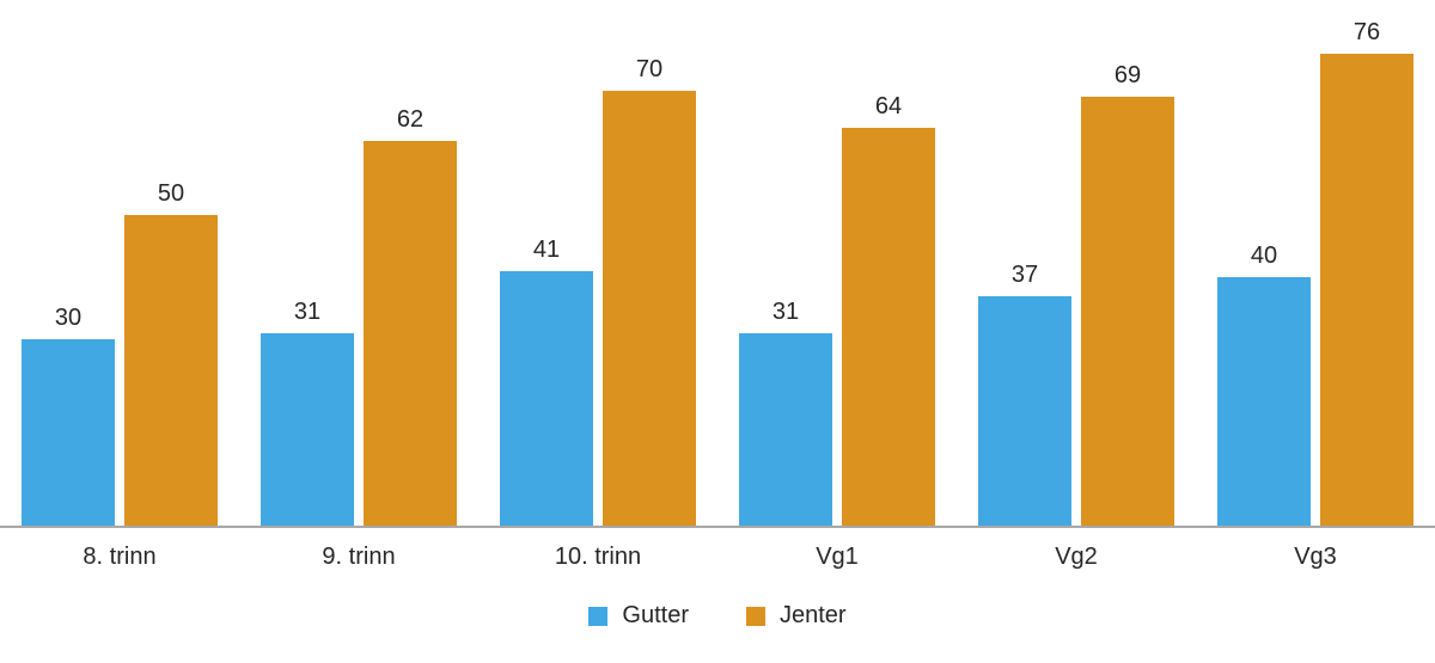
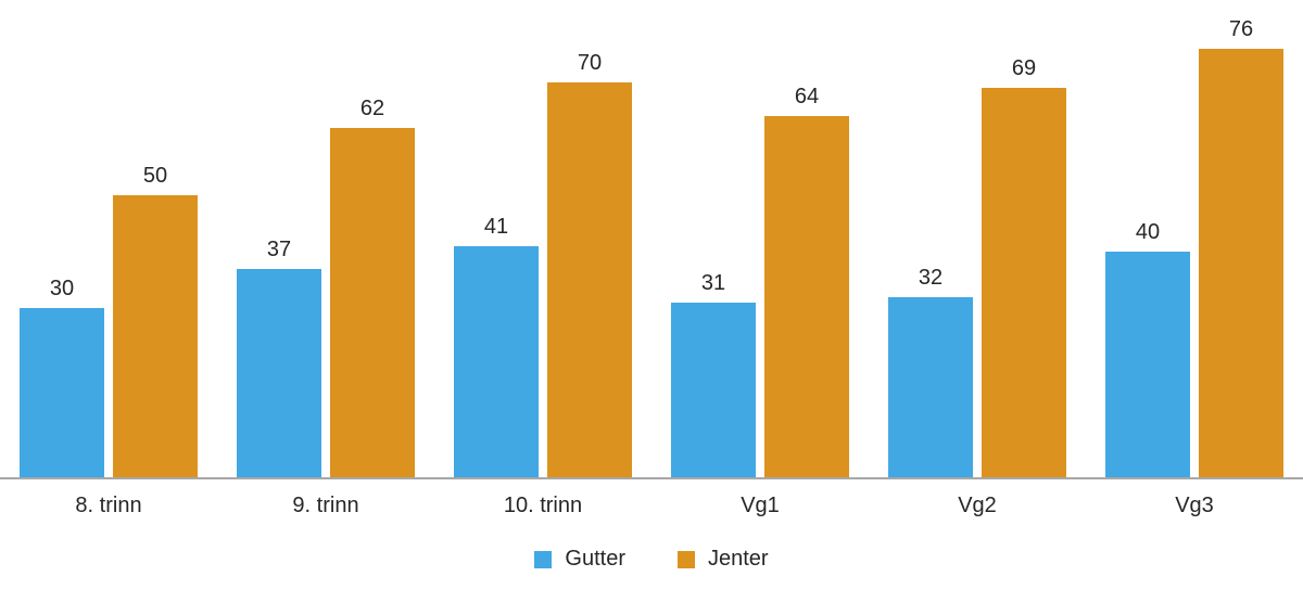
Gutter/9. trinn: 31 -> 37
Gutter/Vg2: 37 -> 32
